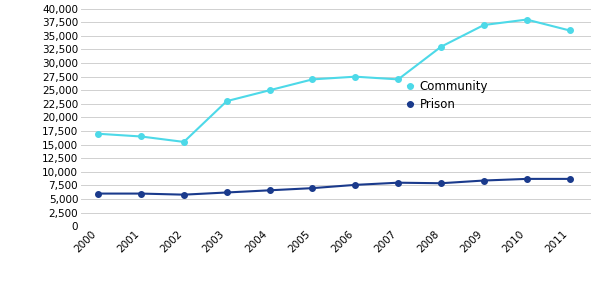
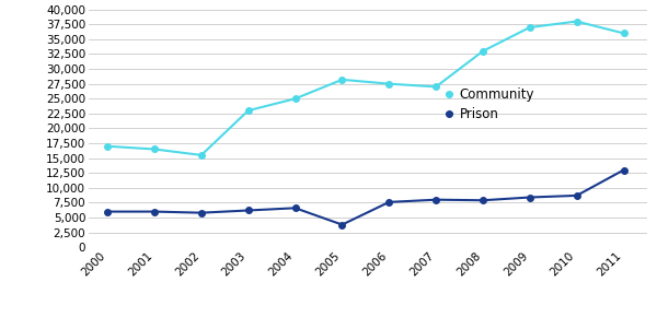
Community/2005: 27,000 -> 28,200
Prison/2005: 7,000 -> 3,800
Prison/2011: 8,700 -> 13,000
